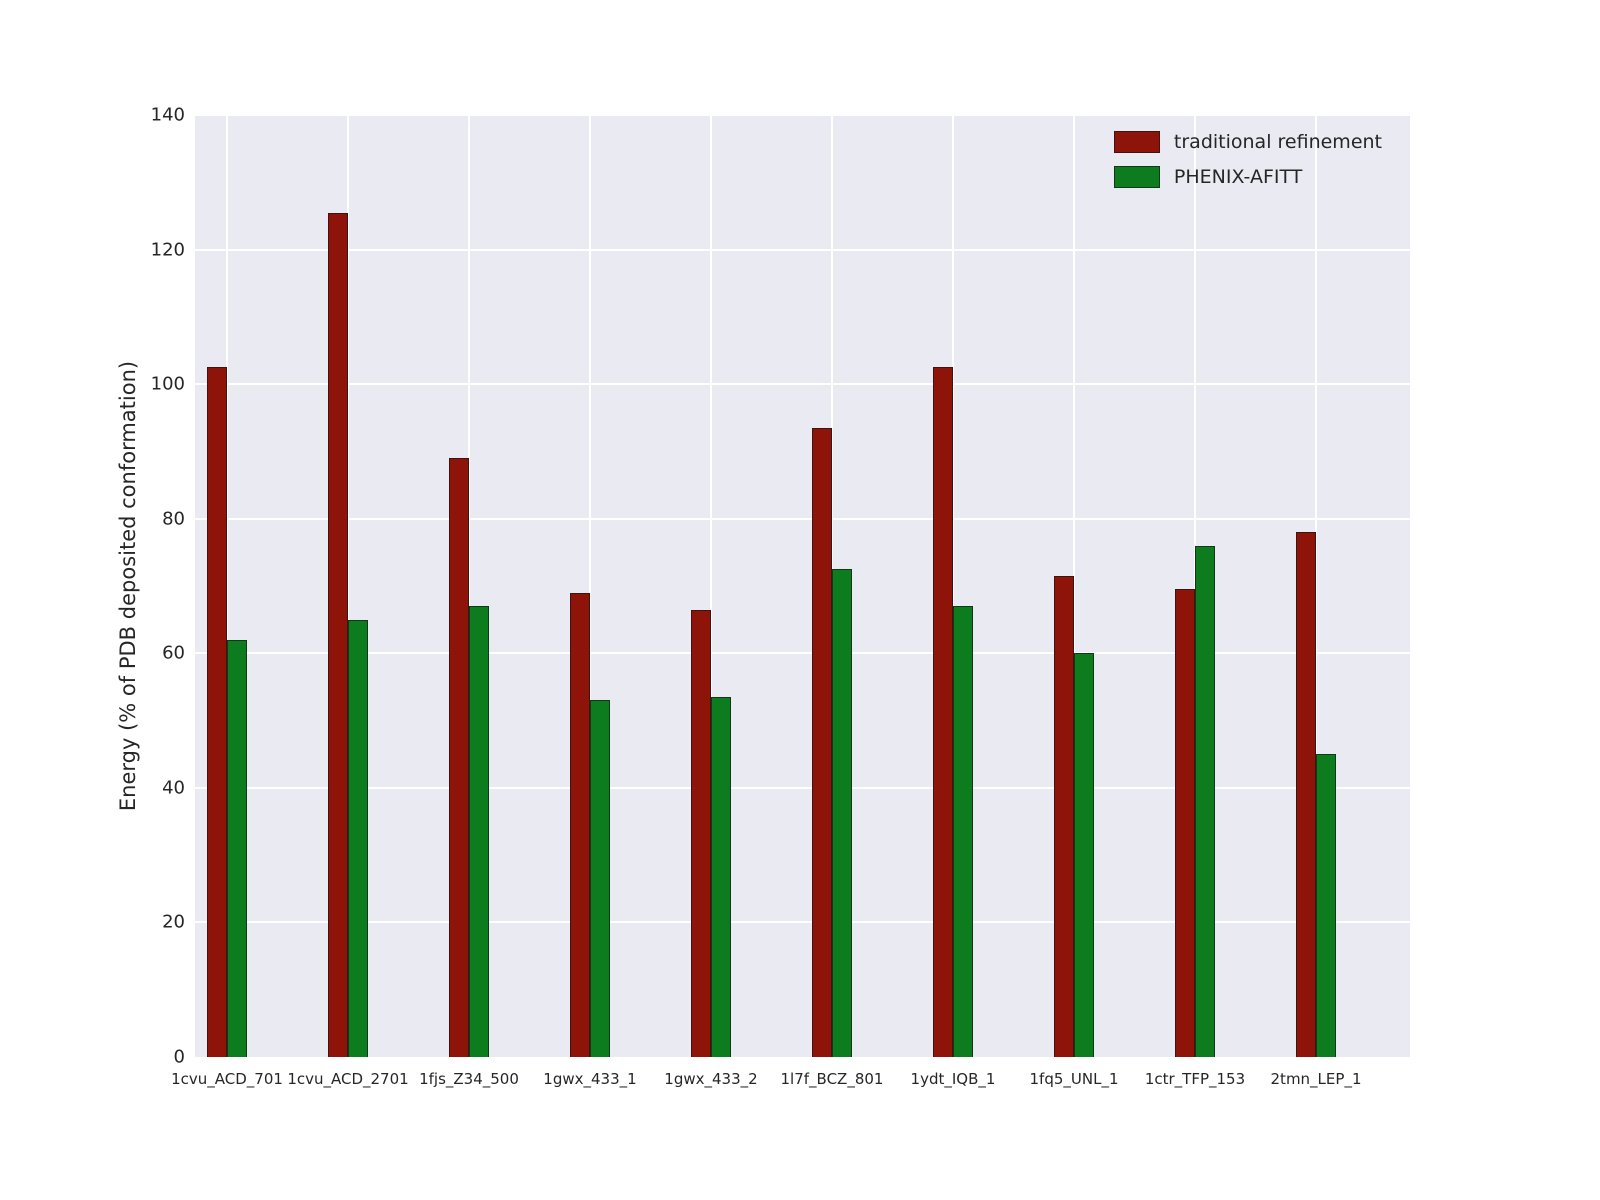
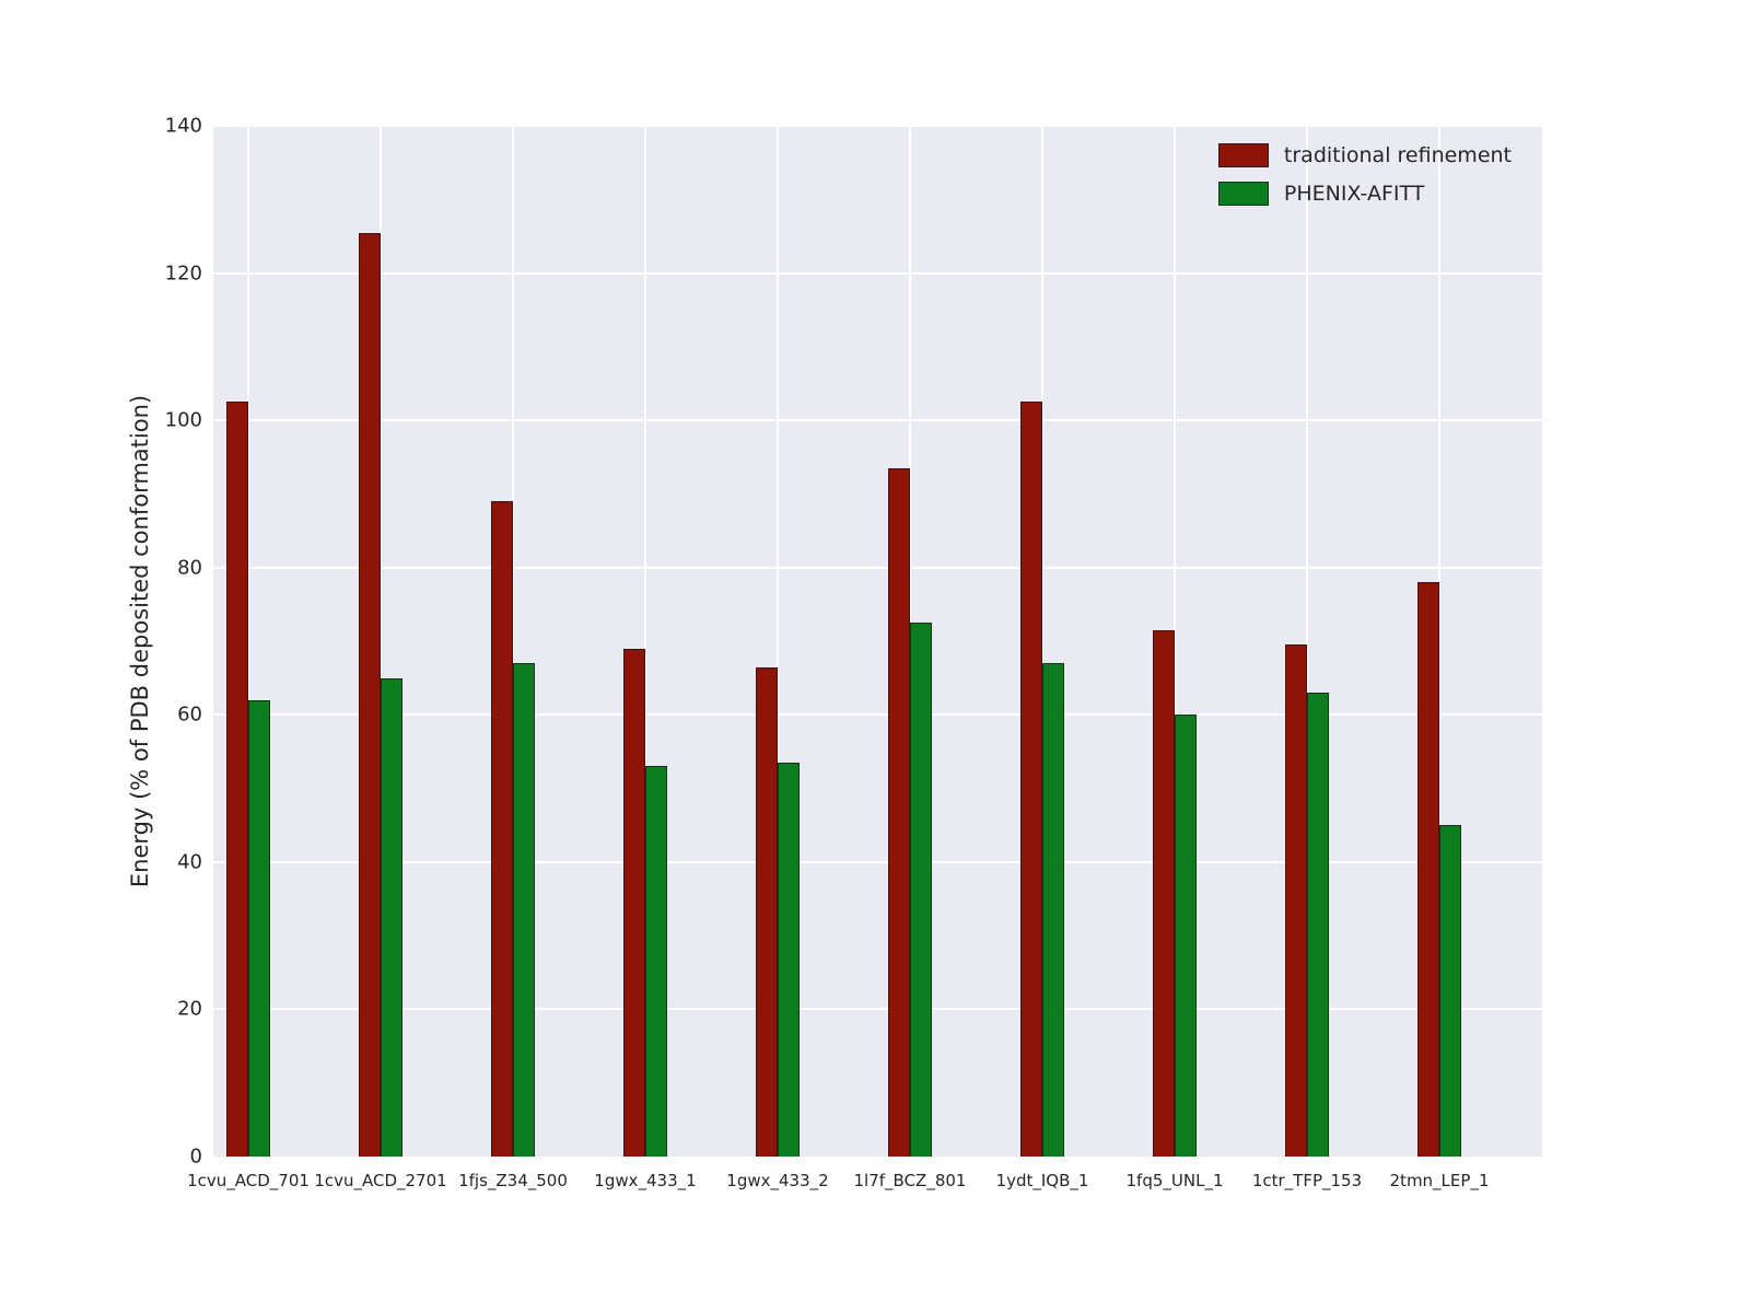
PHENIX-AFITT/1ctr_TFP_153: 76 -> 63
